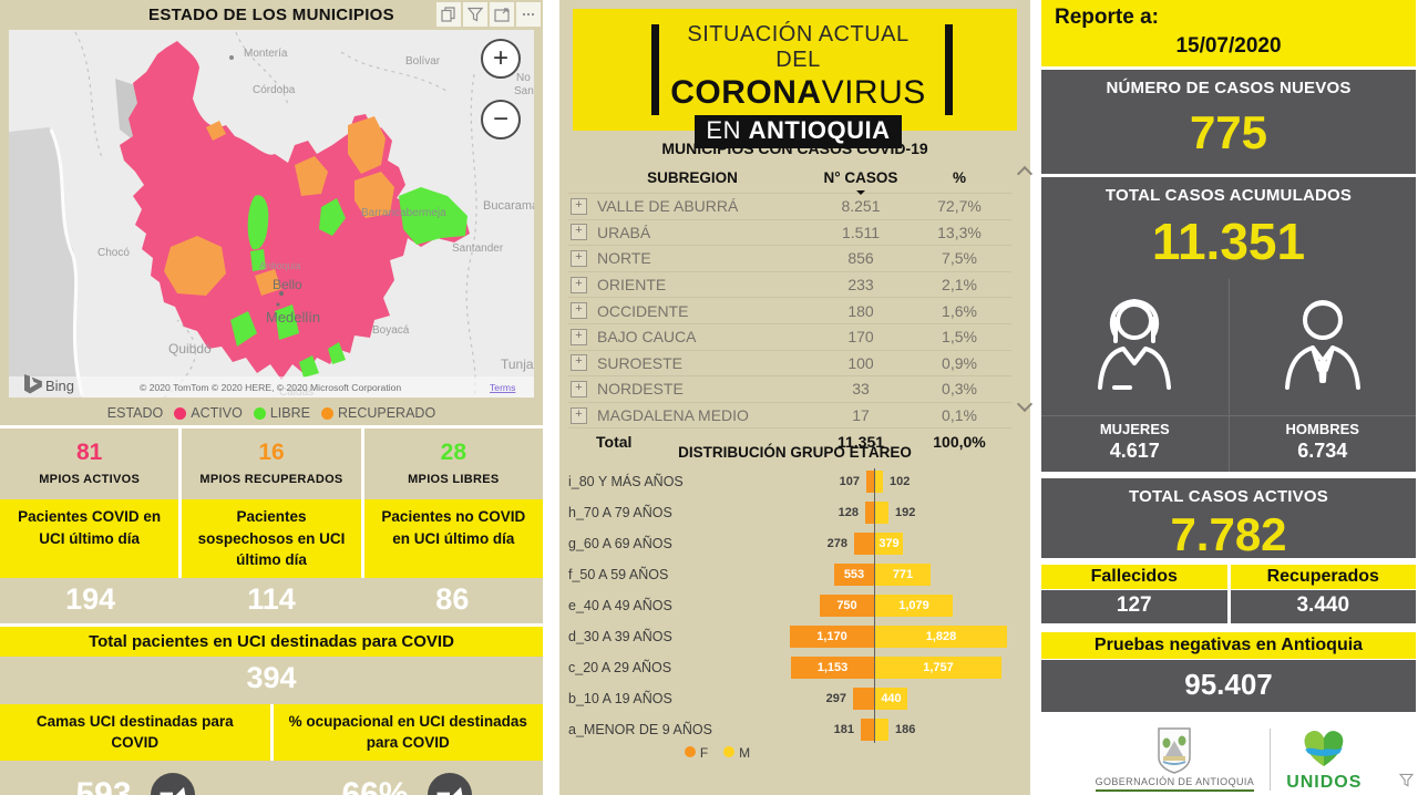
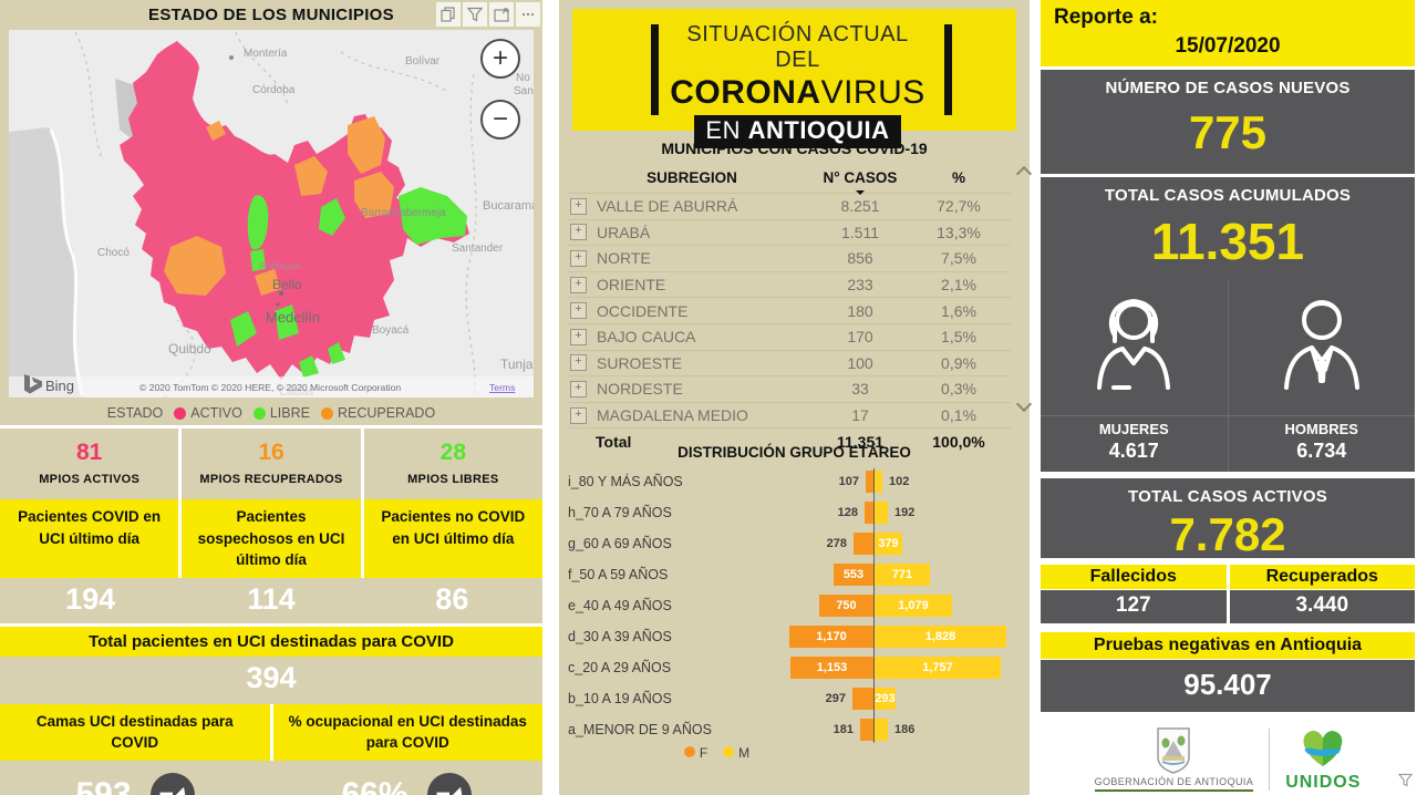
DISTRIBUCIÓN GRUPO ETÁREO/M/b_10 A 19 AÑOS: 440 -> 293
